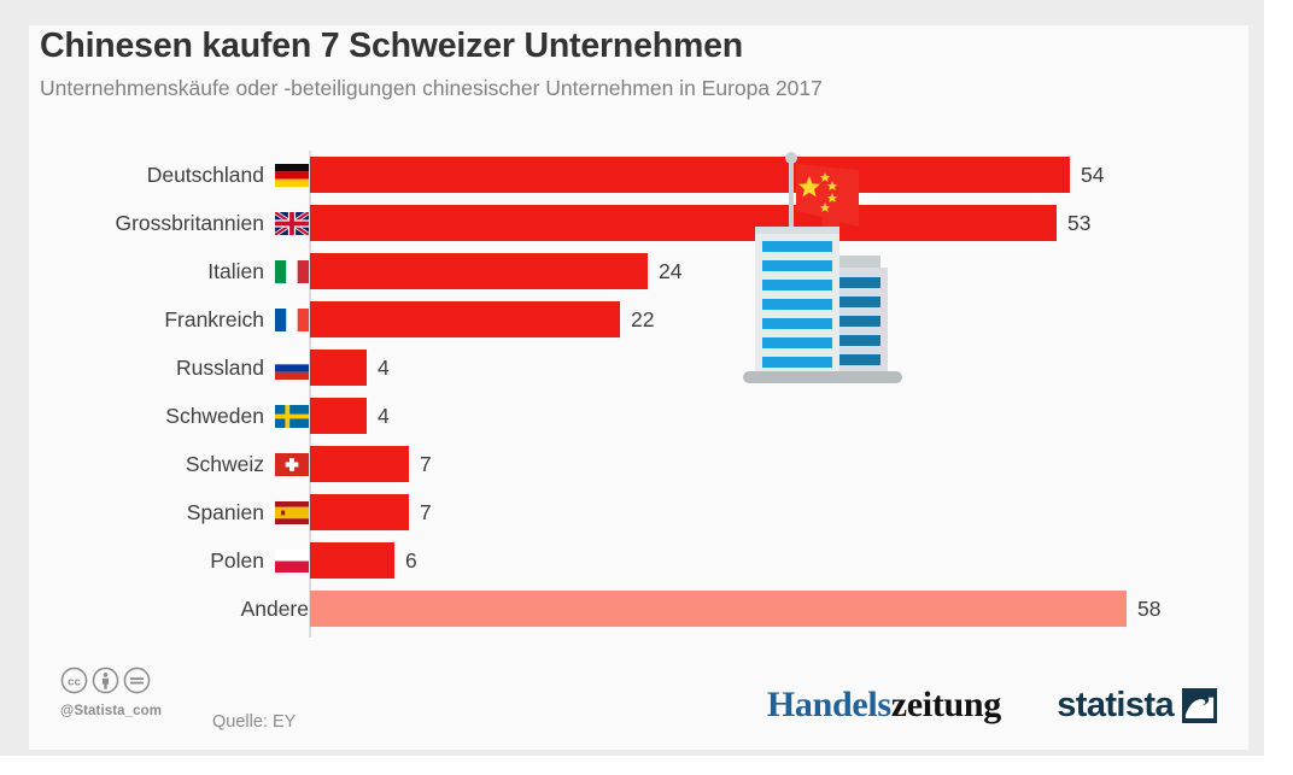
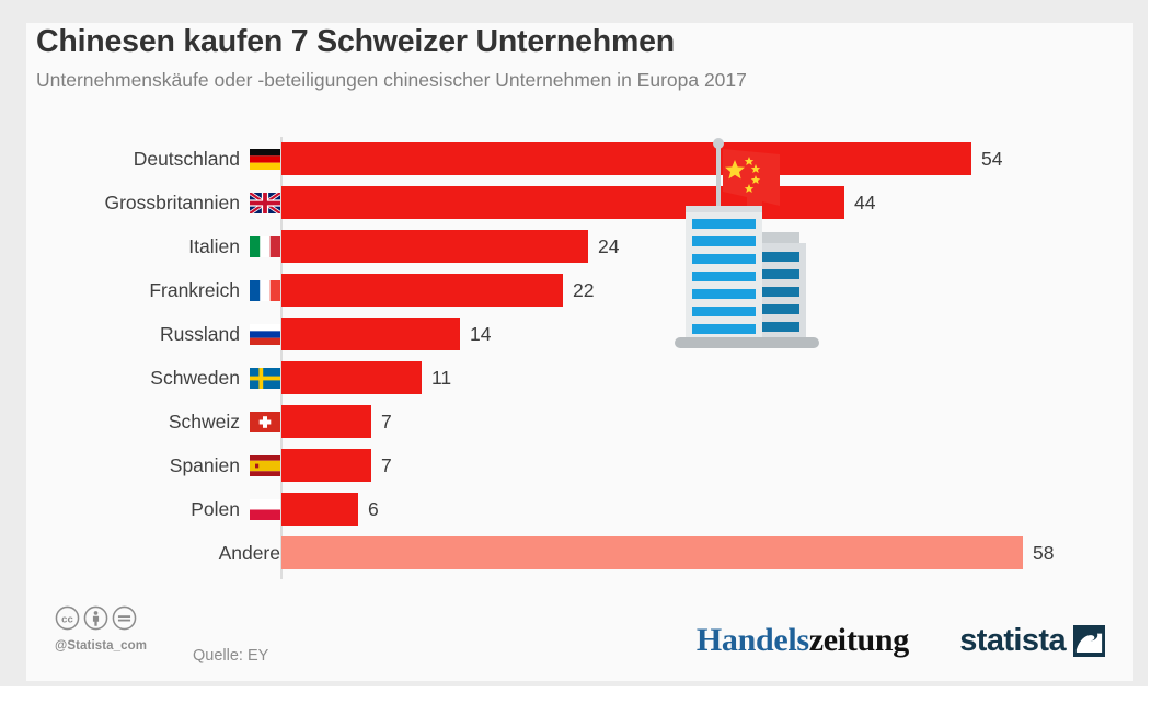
Grossbritannien: 53 -> 44
Russland: 4 -> 14
Schweden: 4 -> 11
